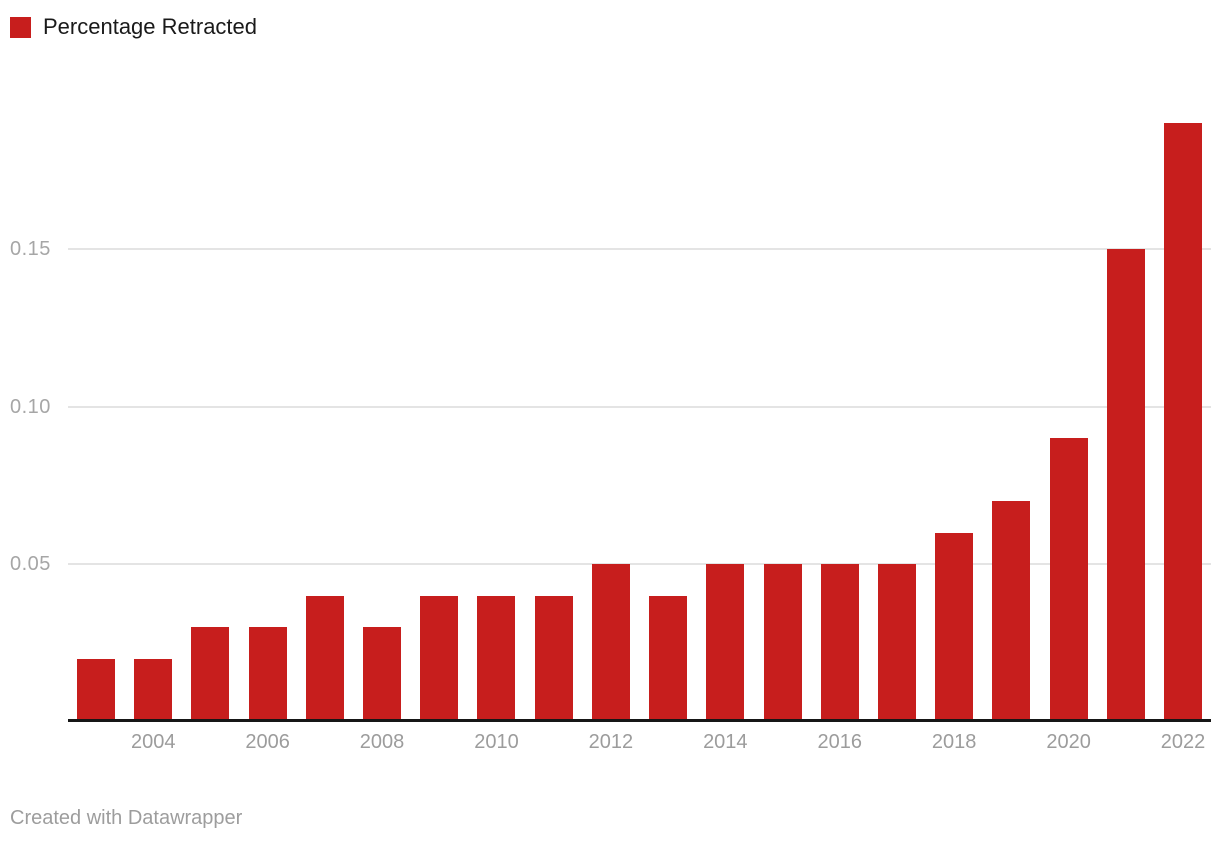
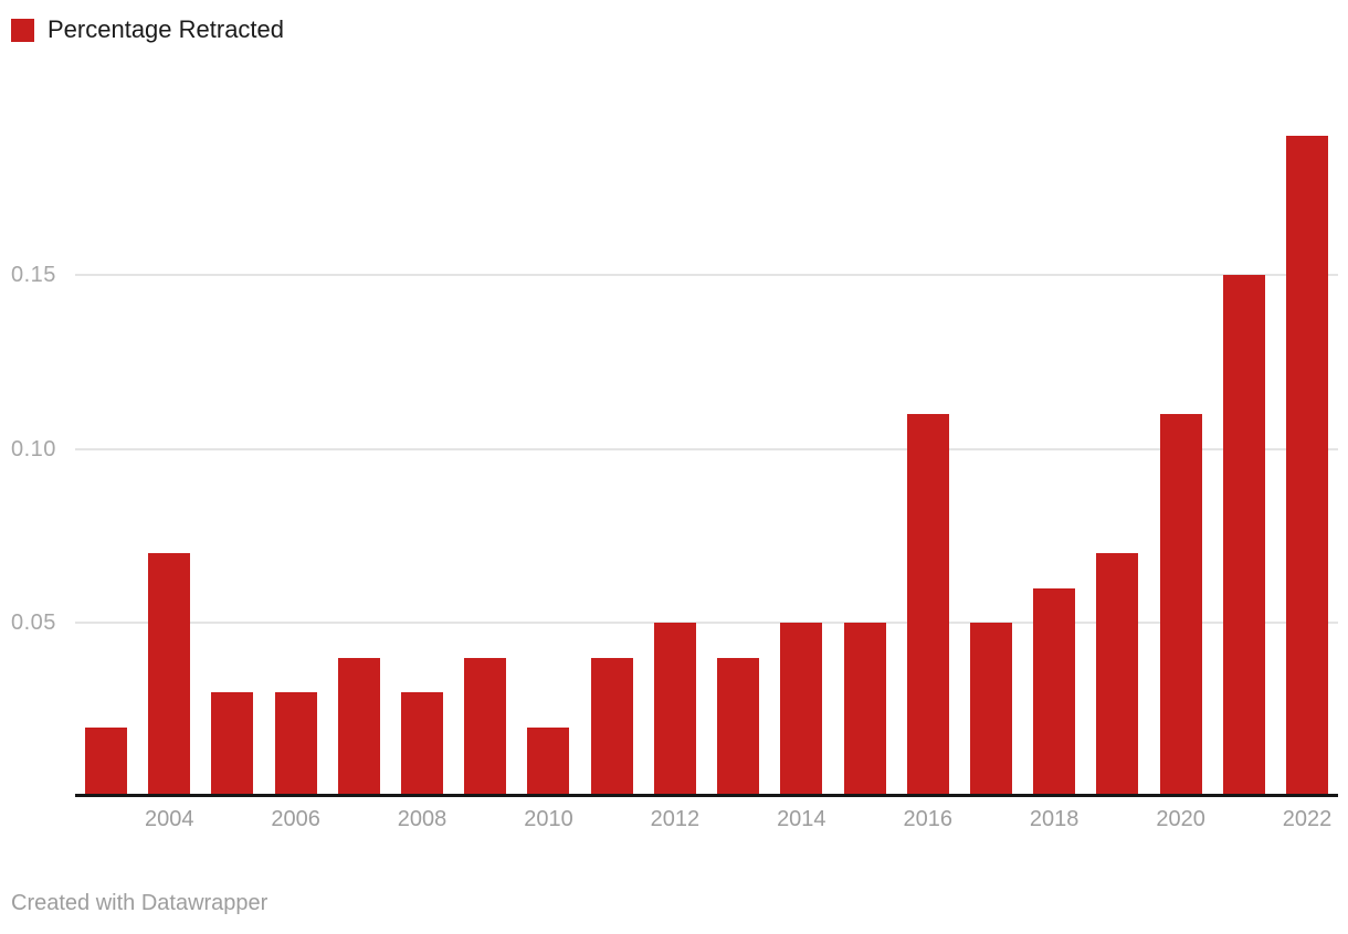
2004: 0.02 -> 0.07
2010: 0.04 -> 0.02
2016: 0.05 -> 0.11
2020: 0.09 -> 0.11
